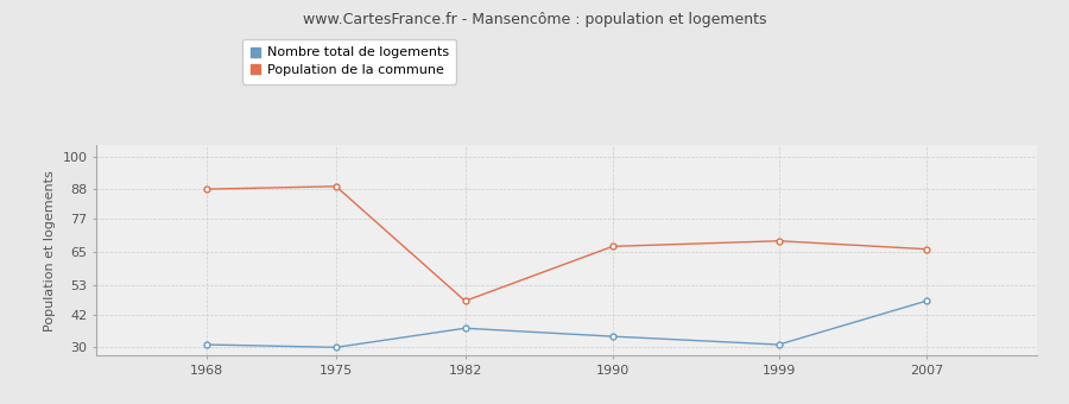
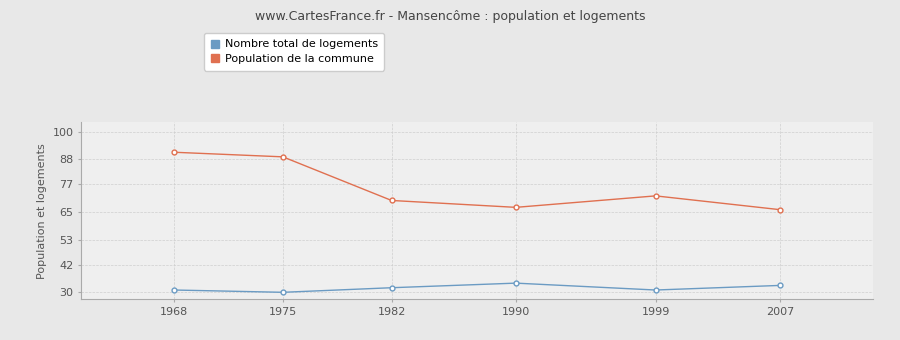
Population de la commune/1968: 88 -> 91
Nombre total de logements/1982: 37 -> 32
Population de la commune/1982: 47 -> 70
Population de la commune/1999: 69 -> 72
Nombre total de logements/2007: 47 -> 33
